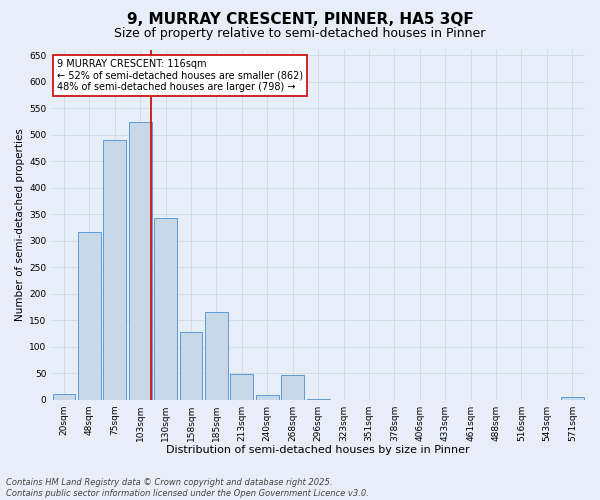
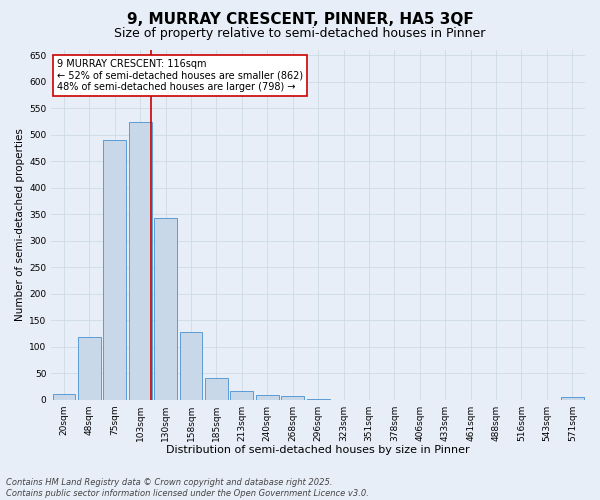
48sqm: 316 -> 118
185sqm: 166 -> 40
213sqm: 48 -> 16
268sqm: 46 -> 7
